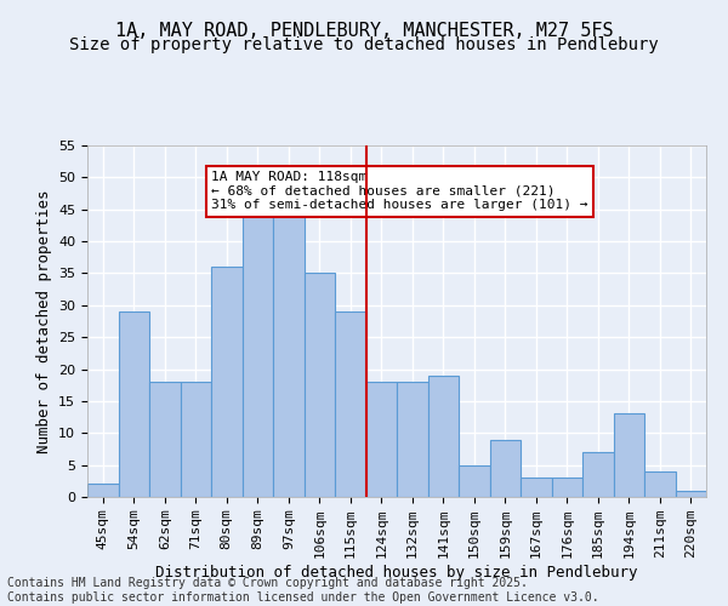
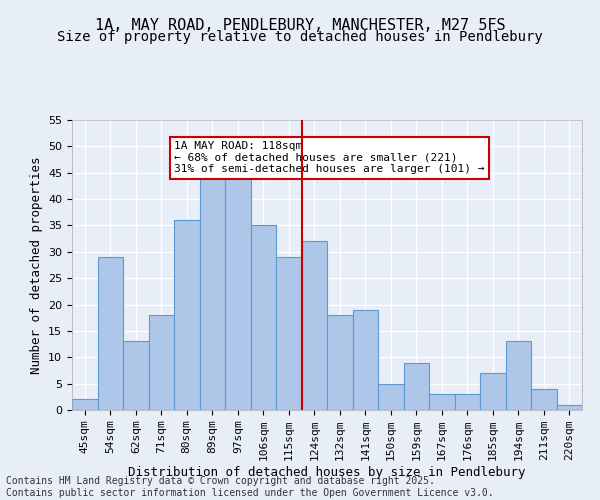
62sqm: 18 -> 13
124sqm: 18 -> 32
